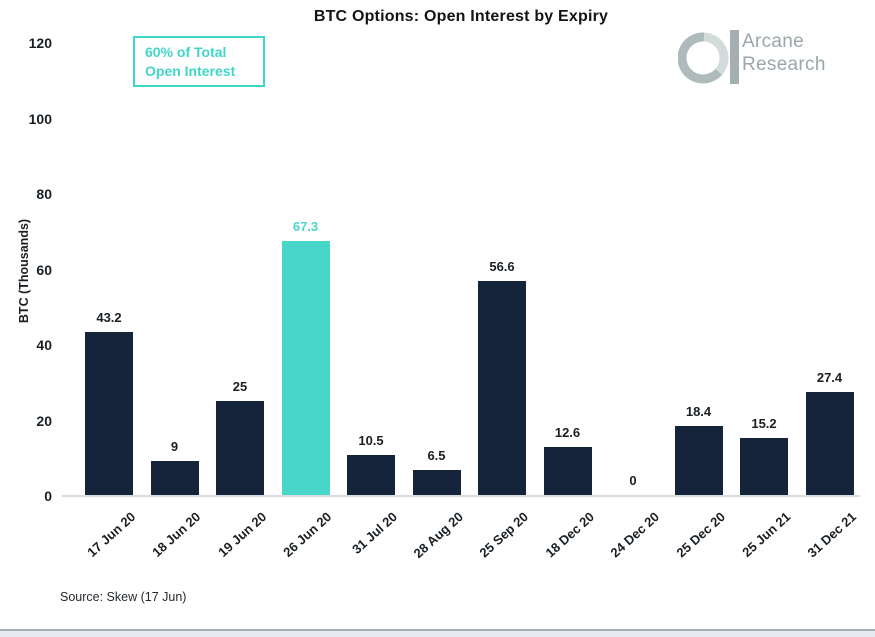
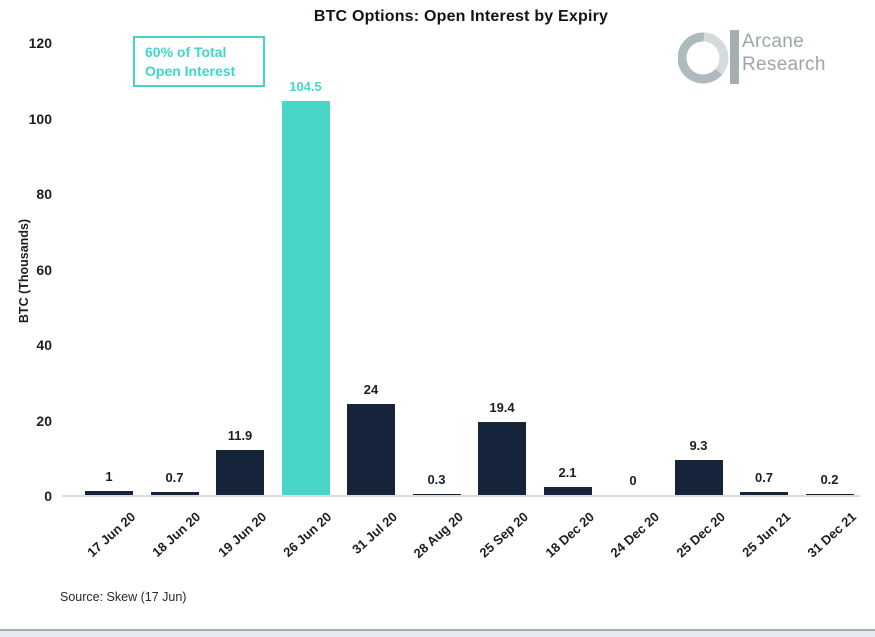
17 Jun 20: 43.2 -> 1
18 Jun 20: 9 -> 0.7
19 Jun 20: 25 -> 11.9
26 Jun 20: 67.3 -> 104.5
31 Jul 20: 10.5 -> 24
28 Aug 20: 6.5 -> 0.3
25 Sep 20: 56.6 -> 19.4
18 Dec 20: 12.6 -> 2.1
25 Dec 20: 18.4 -> 9.3
25 Jun 21: 15.2 -> 0.7
31 Dec 21: 27.4 -> 0.2
